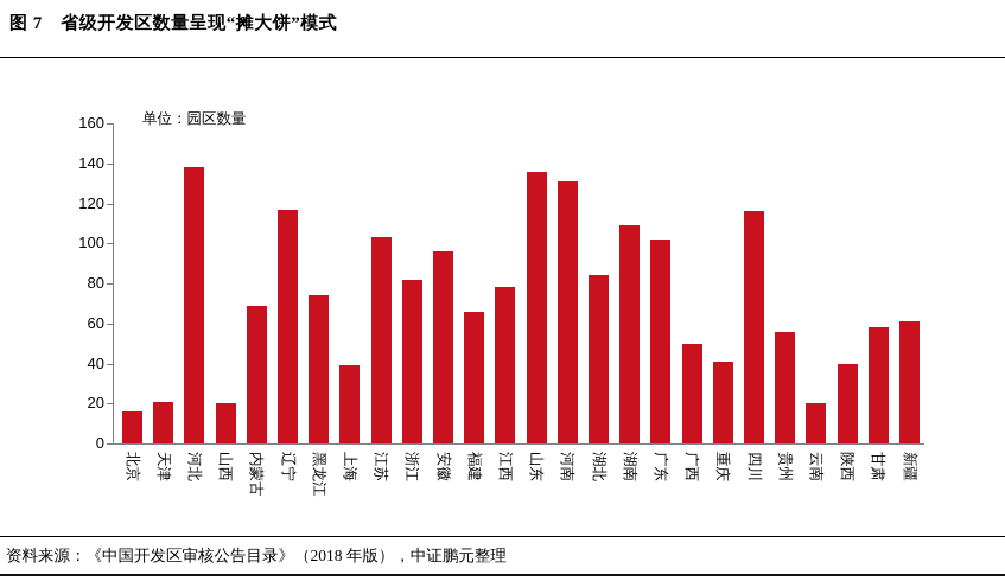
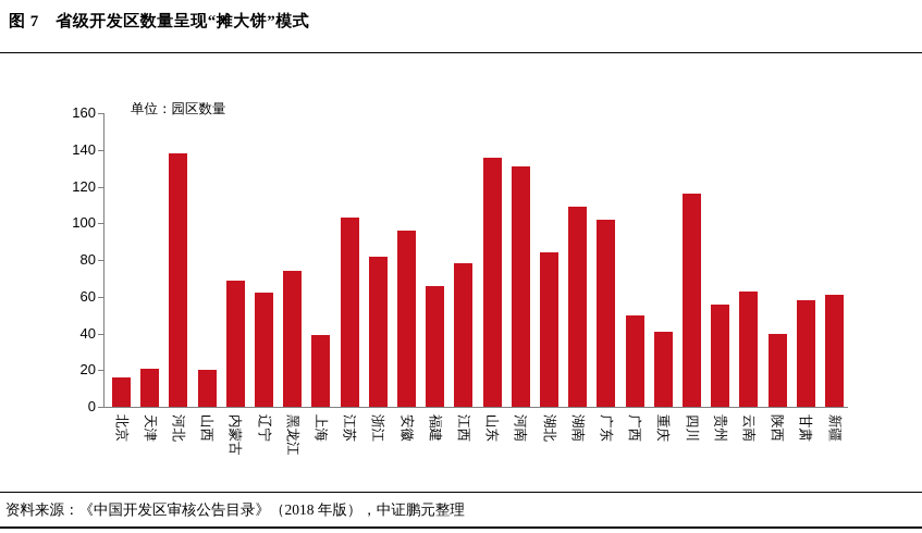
辽宁: 117 -> 62
云南: 20 -> 63
